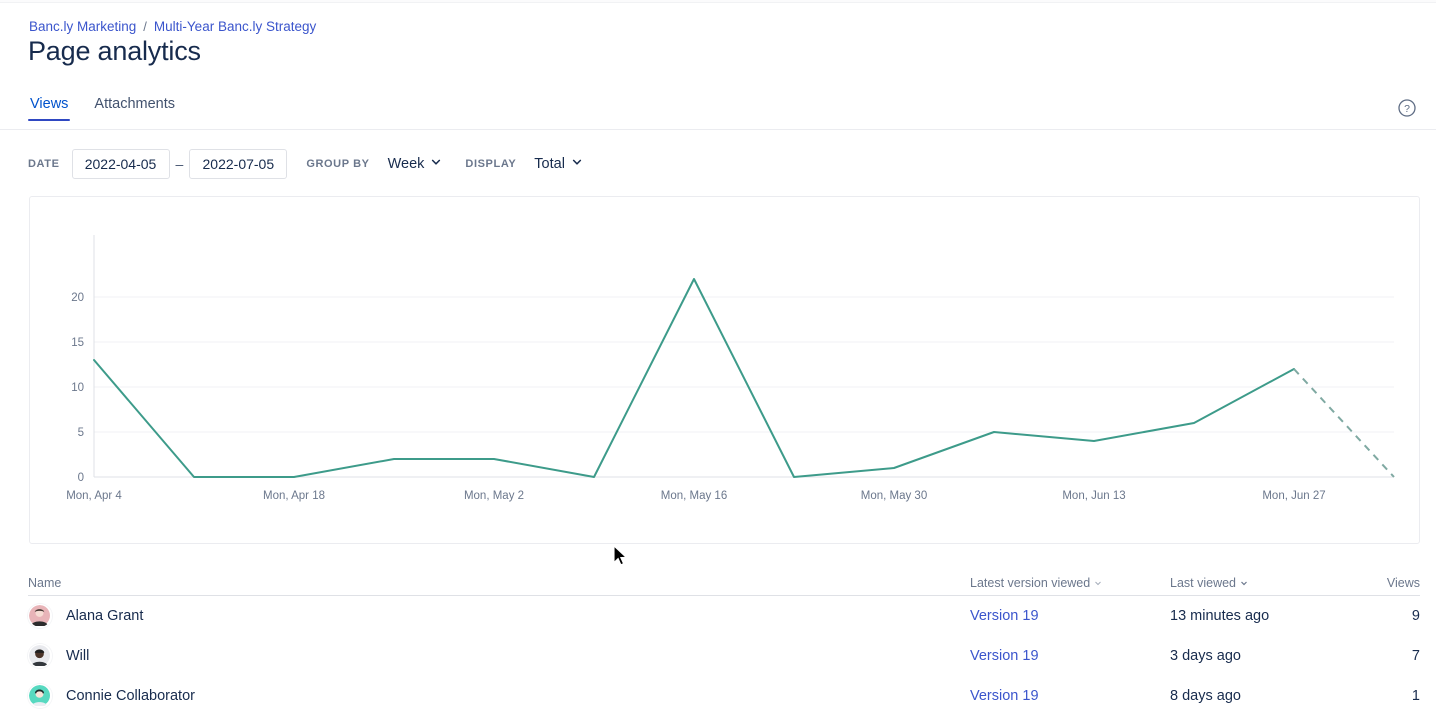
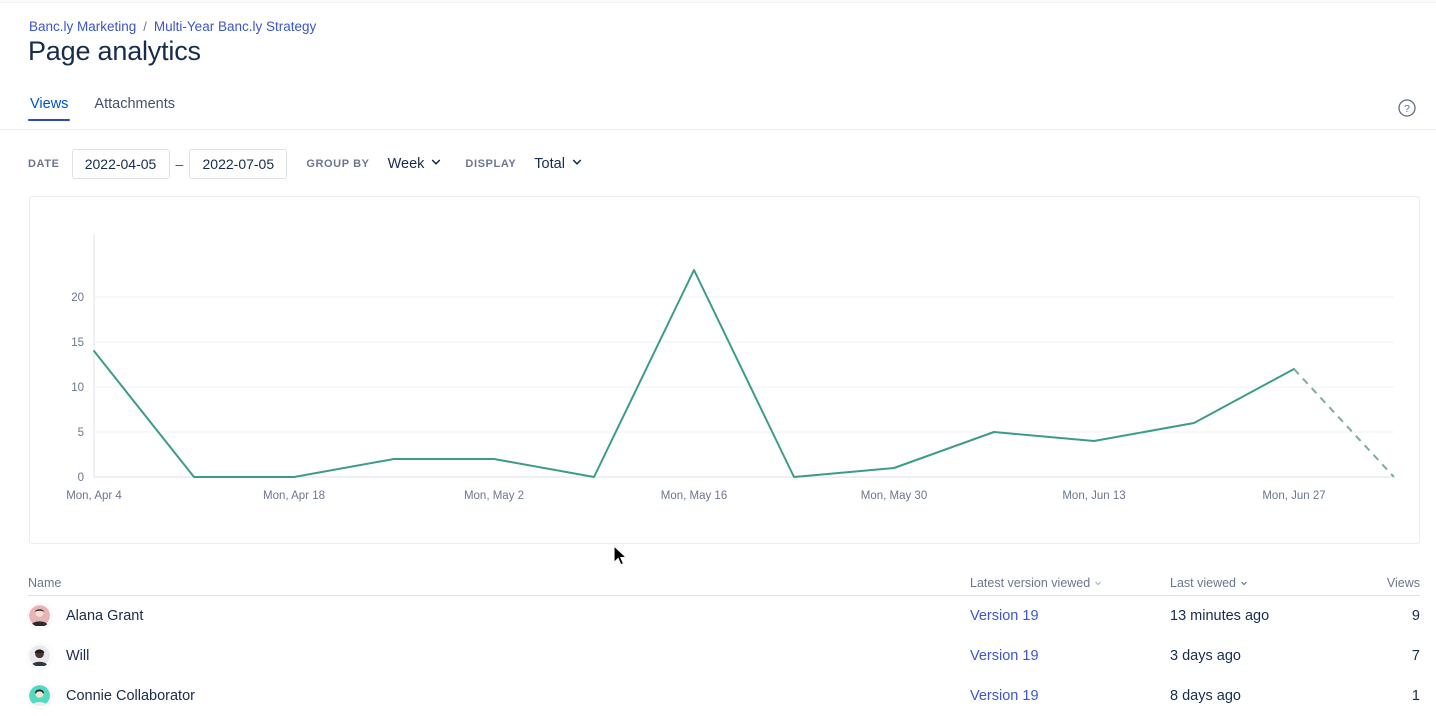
Mon, Apr 4: 13 -> 14
Mon, May 16: 22 -> 23
